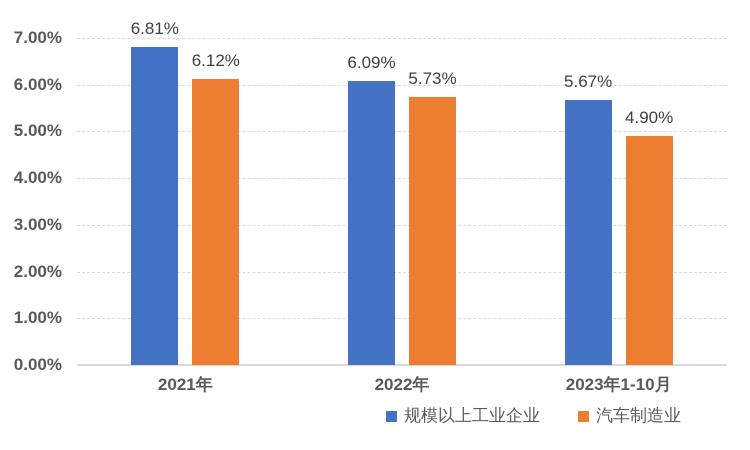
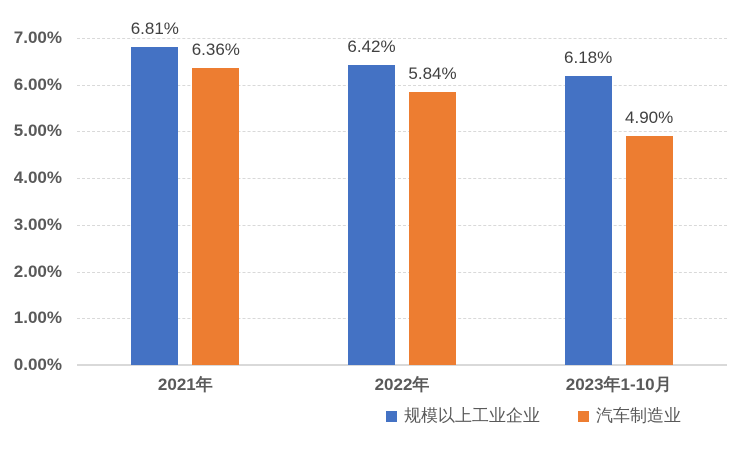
汽车制造业/2021年: 6.12% -> 6.36%
规模以上工业企业/2022年: 6.09% -> 6.42%
汽车制造业/2022年: 5.73% -> 5.84%
规模以上工业企业/2023年1-10月: 5.67% -> 6.18%
